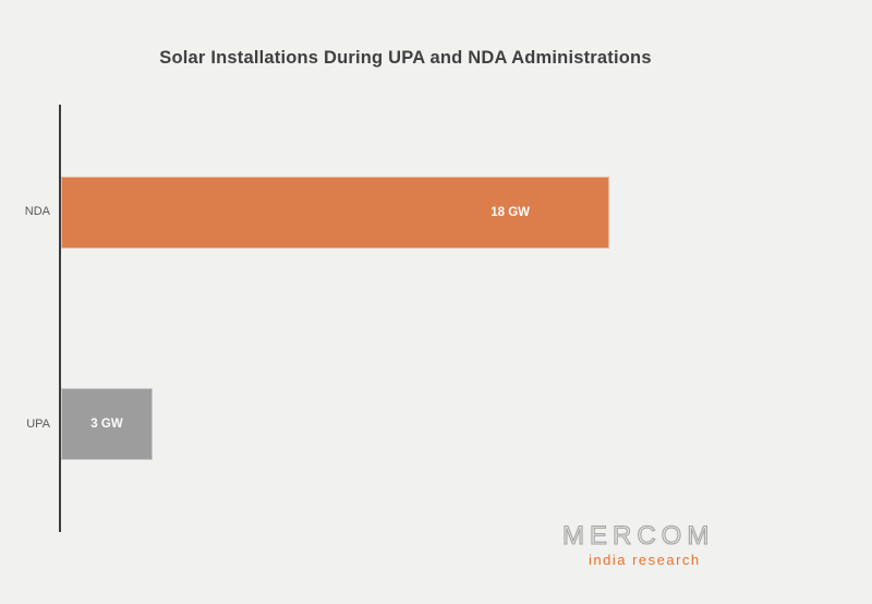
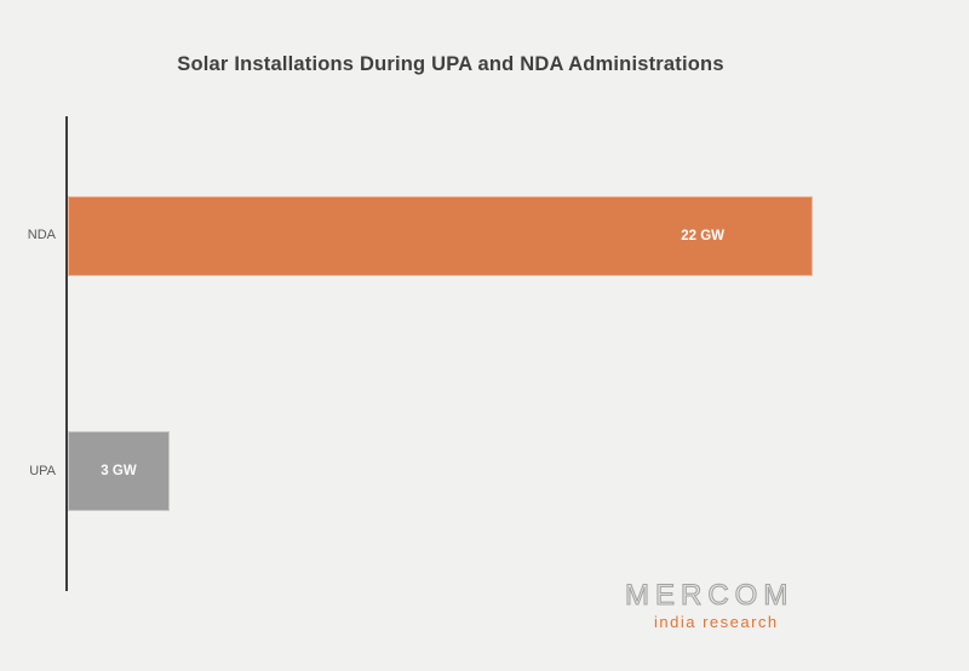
NDA: 18 -> 22
